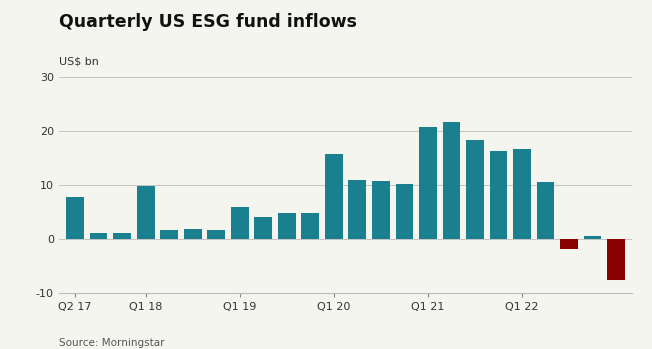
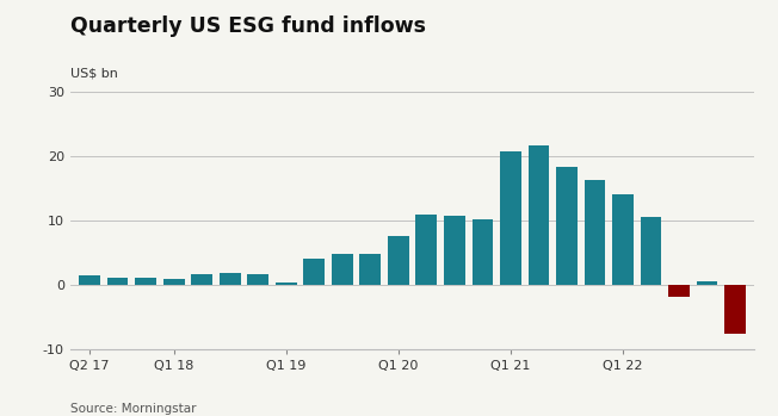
Q2 17: 7.8 -> 1.5
Q1 18: 9.8 -> 1.0
Q1 19: 6.0 -> 0.3
Q1 20: 15.8 -> 7.5
Q1 22: 16.6 -> 14.0
